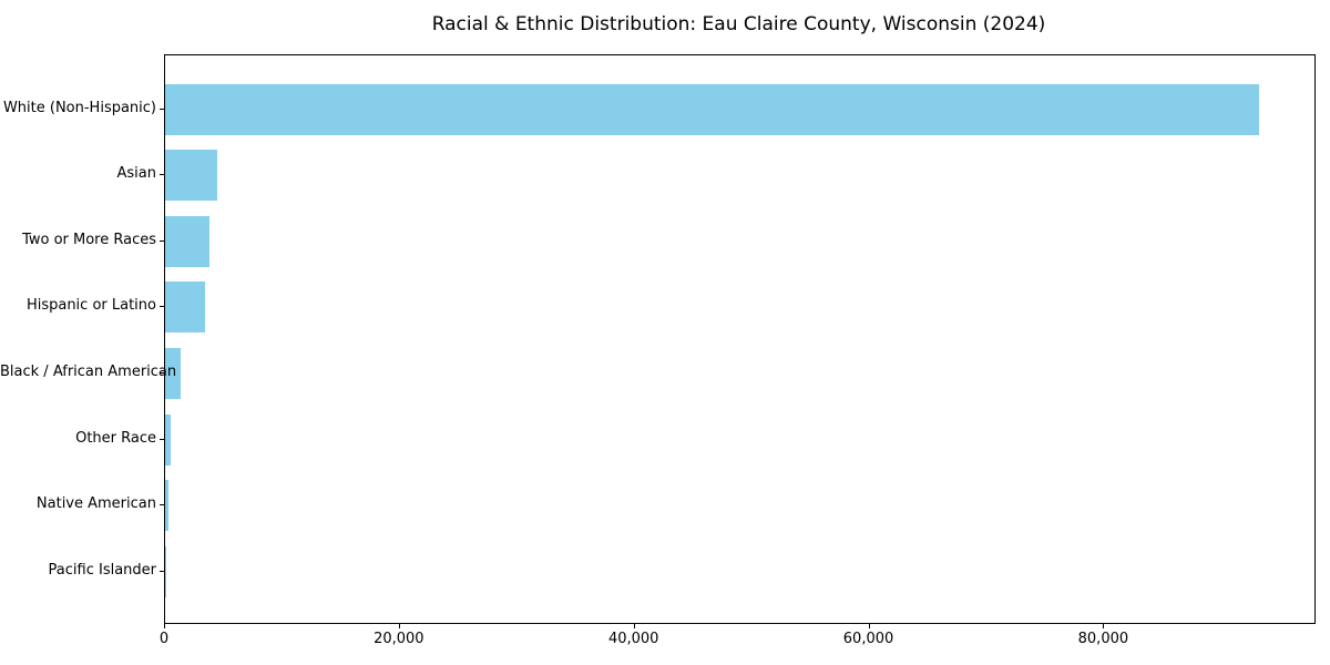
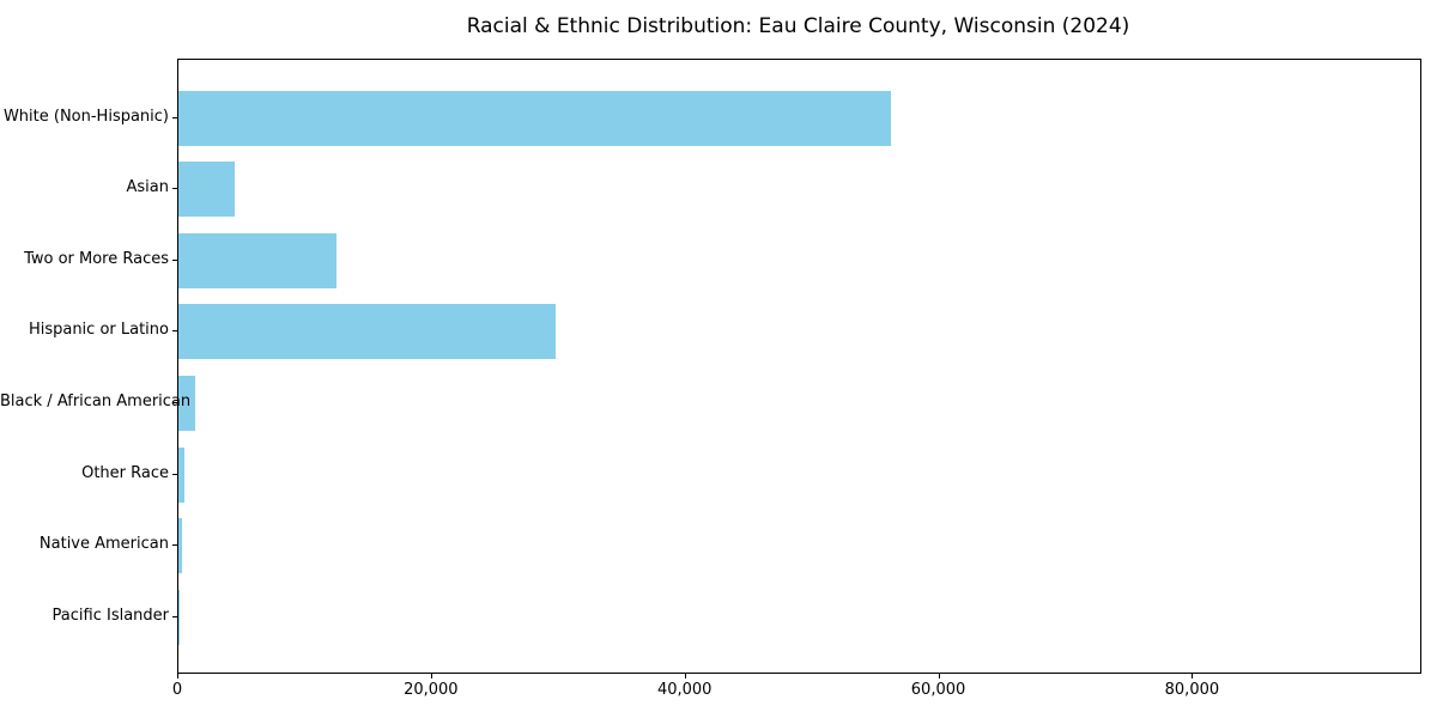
White (Non-Hispanic): 93200 -> 56200
Two or More Races: 3800 -> 12500
Hispanic or Latino: 3400 -> 29700
